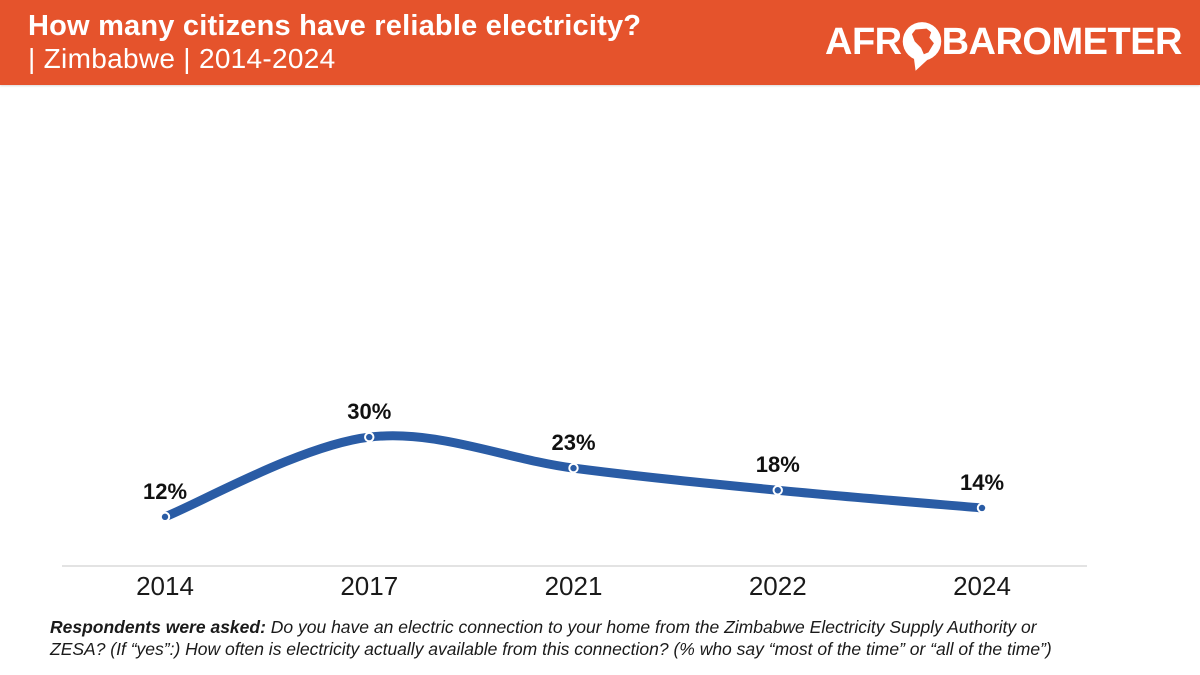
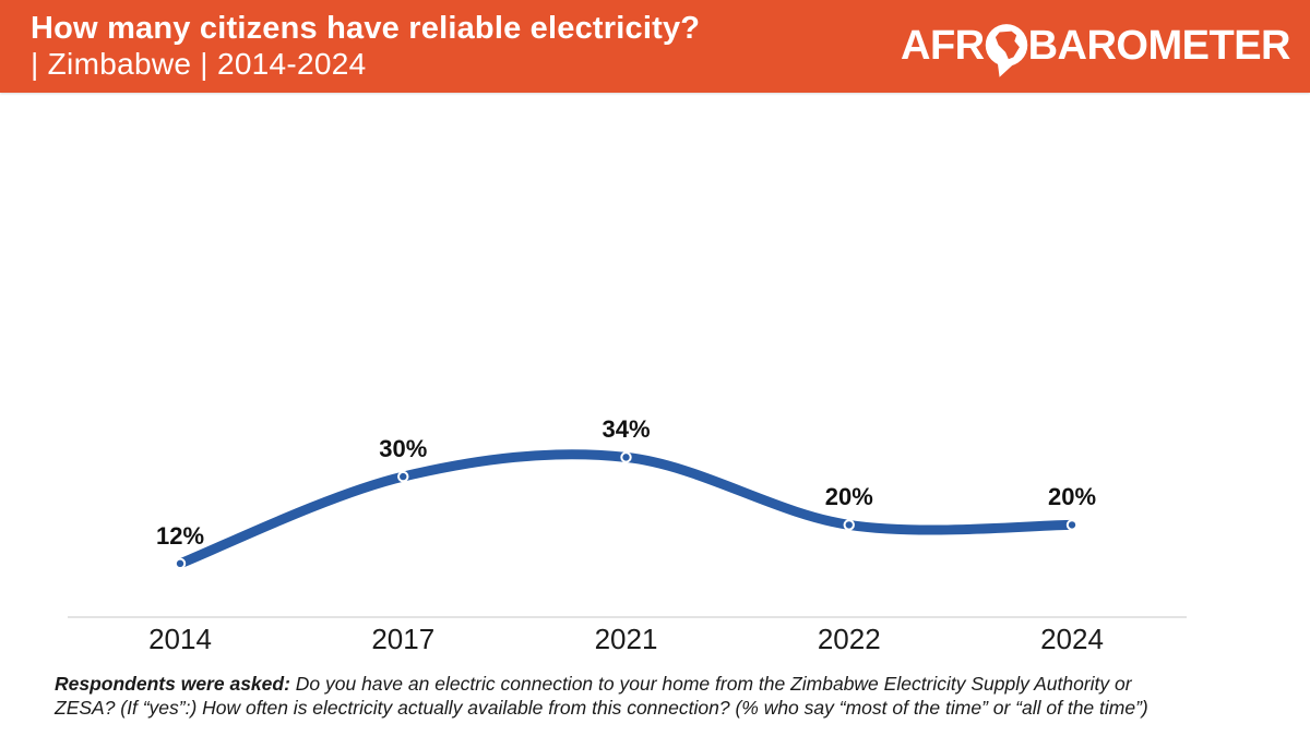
2021: 23% -> 34%
2022: 18% -> 20%
2024: 14% -> 20%
